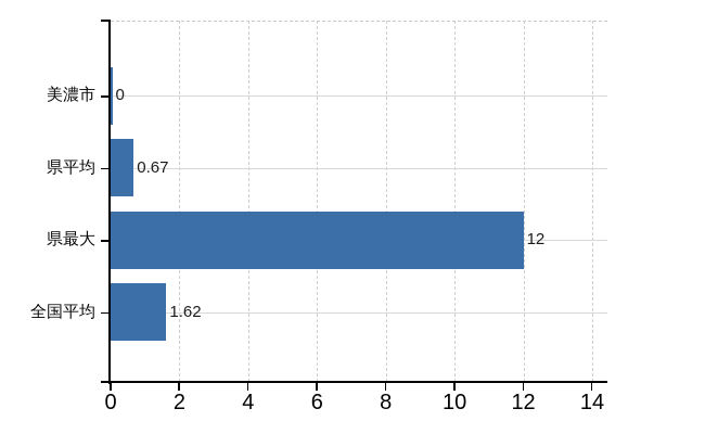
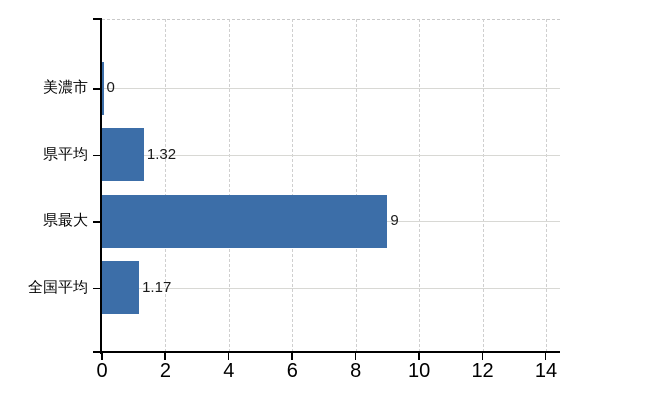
県平均: 0.67 -> 1.32
県最大: 12 -> 9
全国平均: 1.62 -> 1.17
